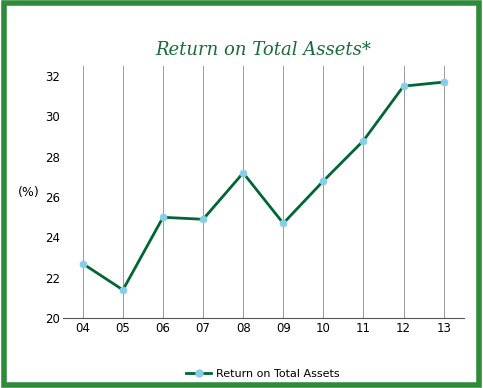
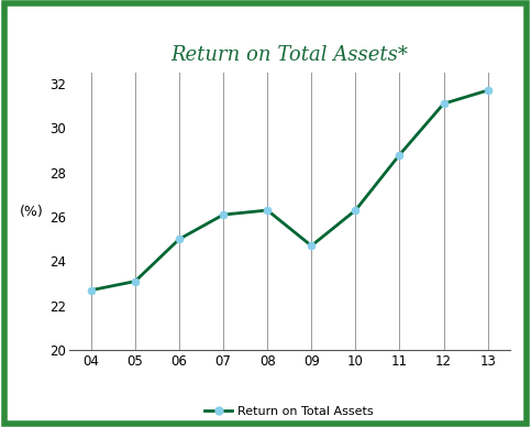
05: 21.4 -> 23.1
07: 24.9 -> 26.1
08: 27.2 -> 26.3
10: 26.8 -> 26.3
12: 31.5 -> 31.1
